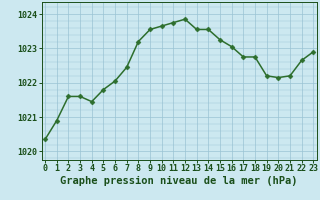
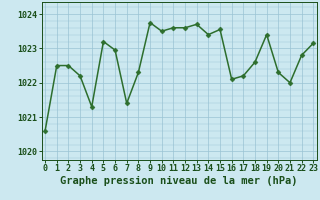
0: 1020.35 -> 1020.60
1: 1020.90 -> 1022.50
2: 1021.60 -> 1022.50
3: 1021.60 -> 1022.20
4: 1021.45 -> 1021.30
5: 1021.80 -> 1023.20
6: 1022.05 -> 1022.95
7: 1022.45 -> 1021.40
8: 1023.20 -> 1022.30
9: 1023.55 -> 1023.75
10: 1023.65 -> 1023.50
11: 1023.75 -> 1023.60
12: 1023.85 -> 1023.60
13: 1023.55 -> 1023.70
14: 1023.55 -> 1023.40
15: 1023.25 -> 1023.55
16: 1023.05 -> 1022.10
17: 1022.75 -> 1022.20
18: 1022.75 -> 1022.60
19: 1022.20 -> 1023.40
20: 1022.15 -> 1022.30
21: 1022.20 -> 1022.00
22: 1022.65 -> 1022.80
23: 1022.90 -> 1023.15
